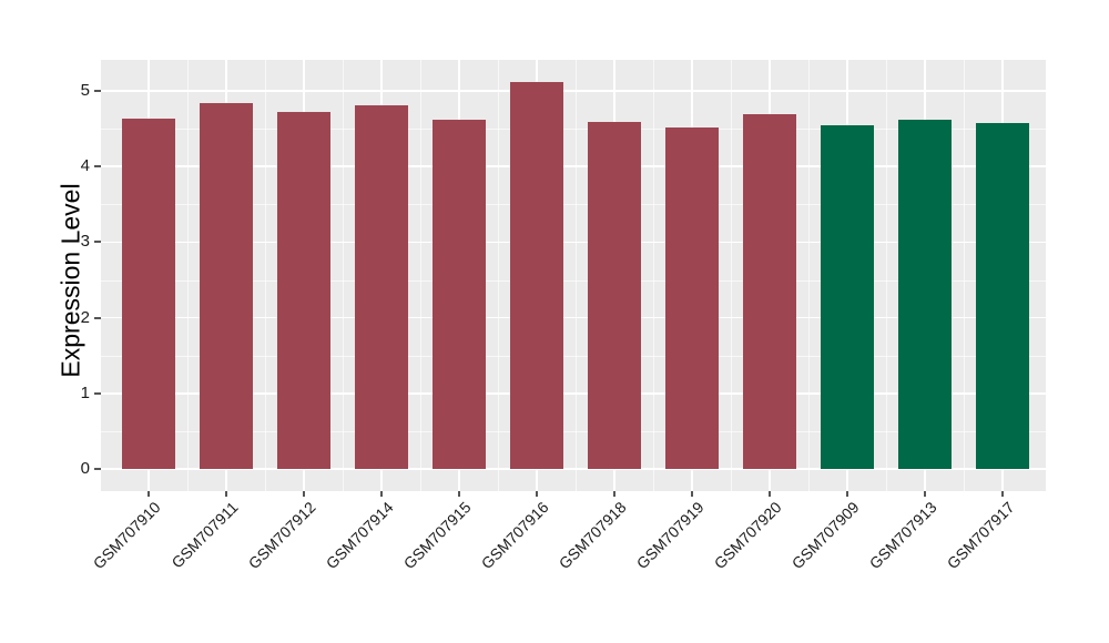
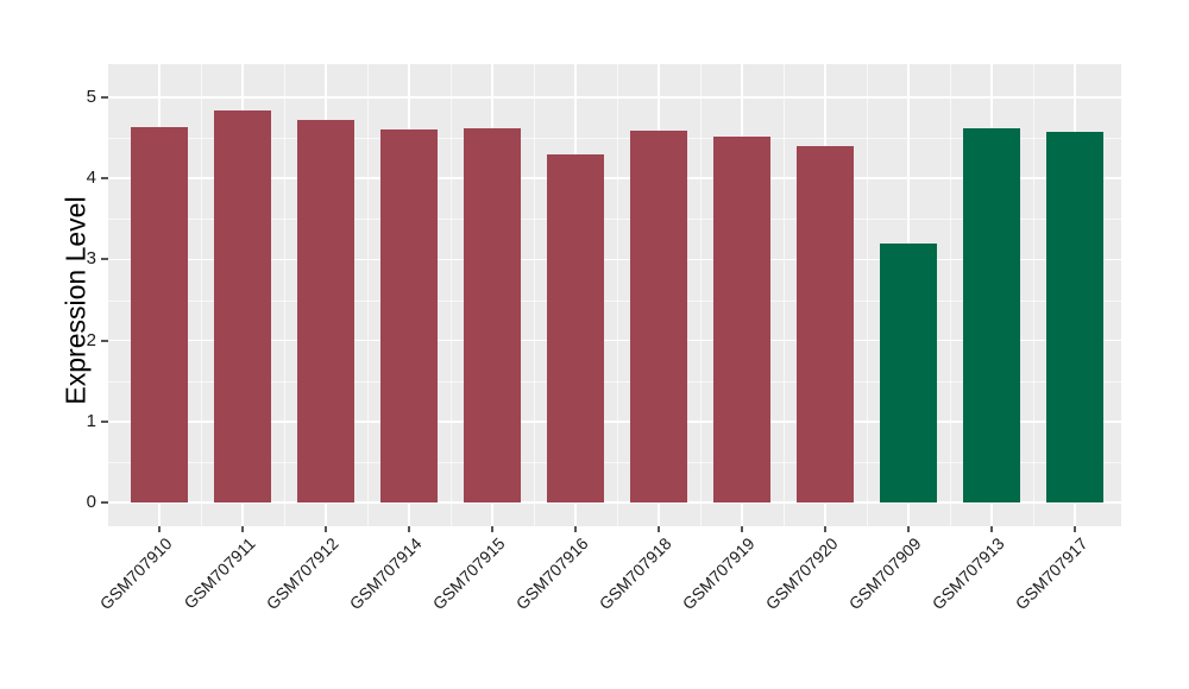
GSM707914: 4.8 -> 4.6
GSM707916: 5.1 -> 4.3
GSM707920: 4.7 -> 4.4
GSM707909: 4.5 -> 3.2
